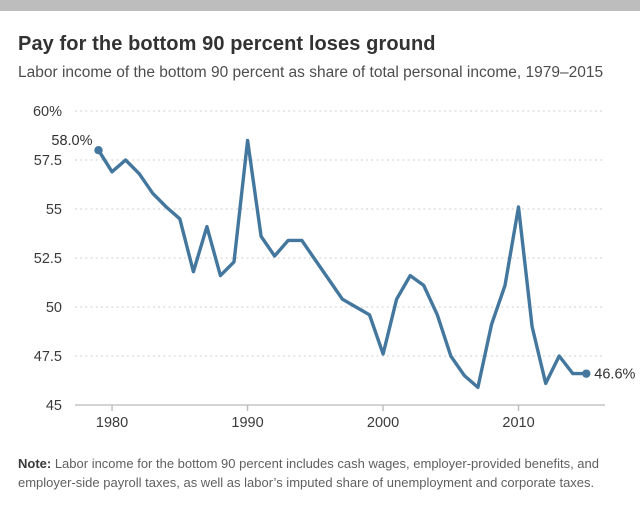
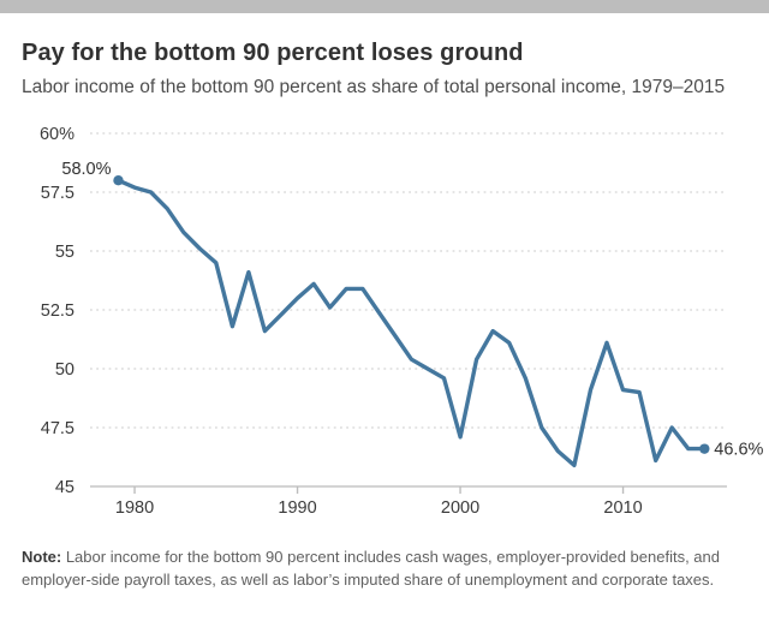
1980: 56.9% -> 57.7%
1990: 58.5% -> 53.0%
2000: 47.6% -> 47.1%
2010: 55.1% -> 49.1%
